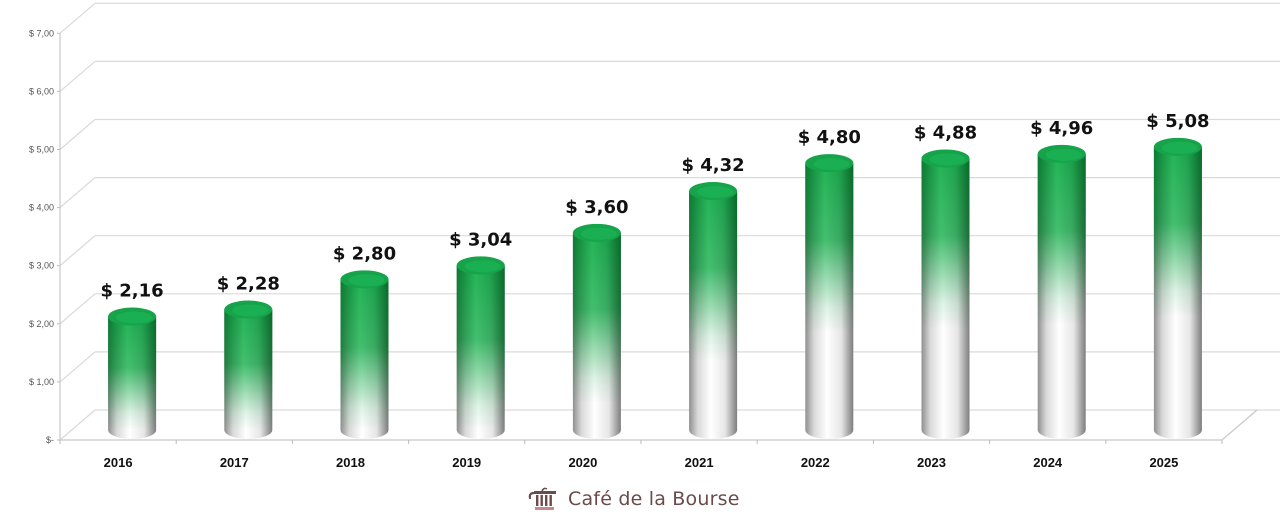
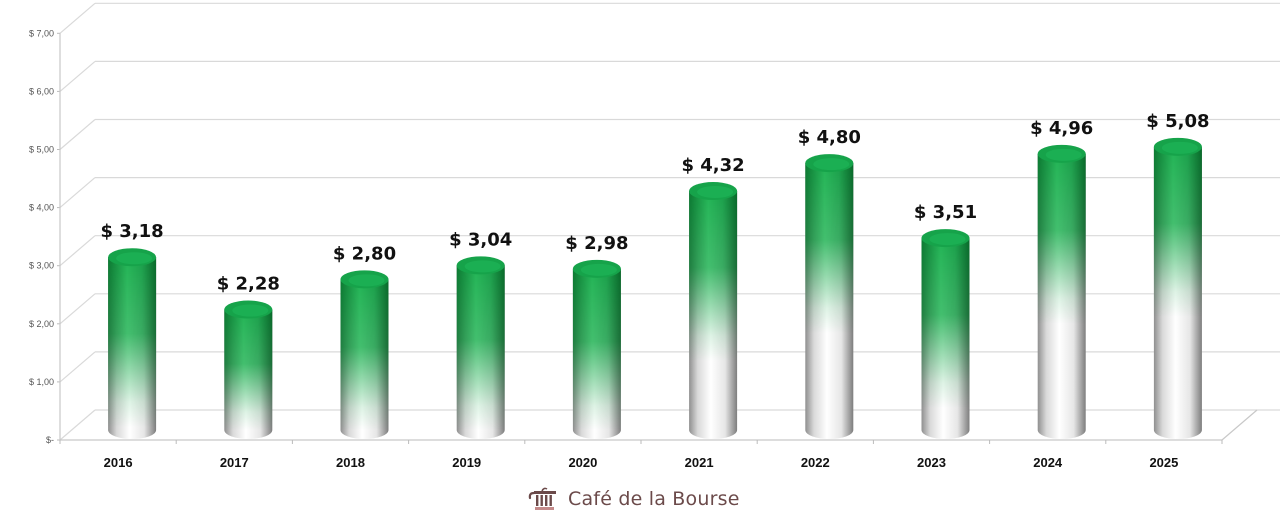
2016: 2,16 -> 3,18
2020: 3,60 -> 2,98
2023: 4,88 -> 3,51
